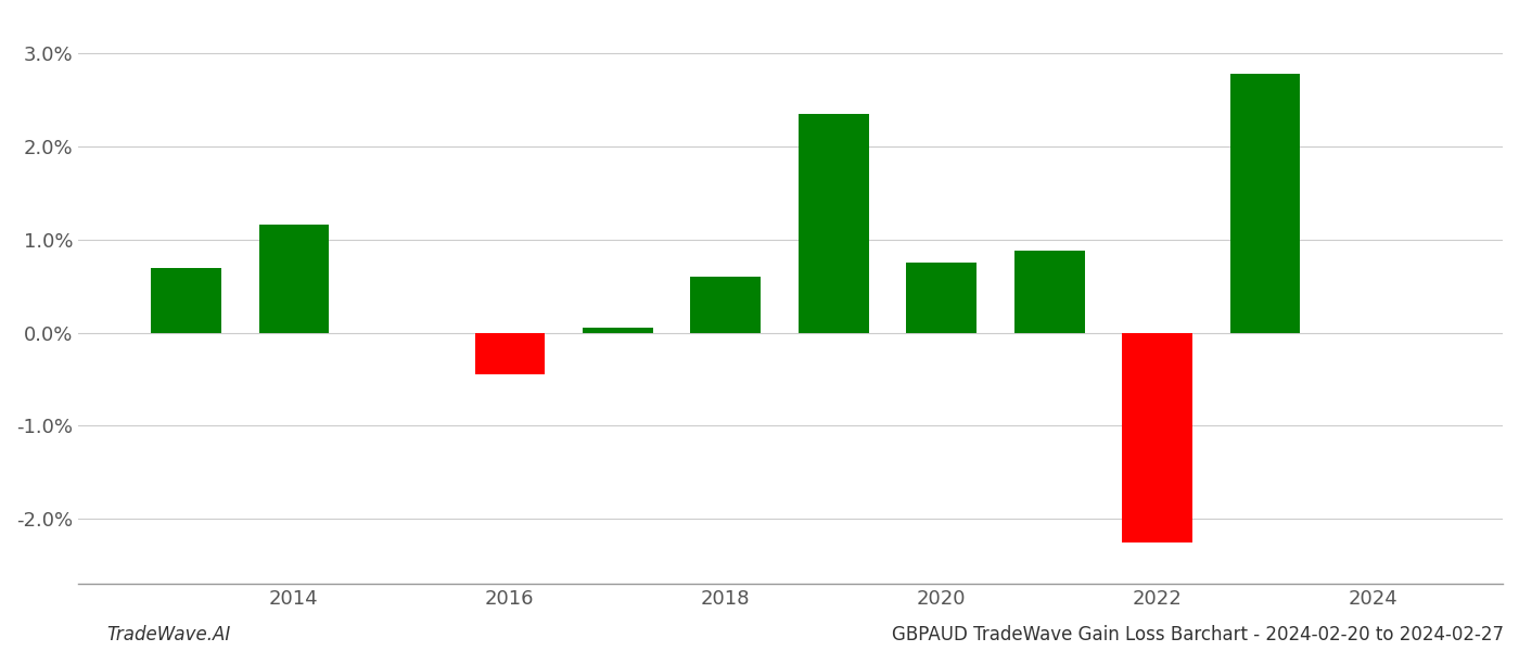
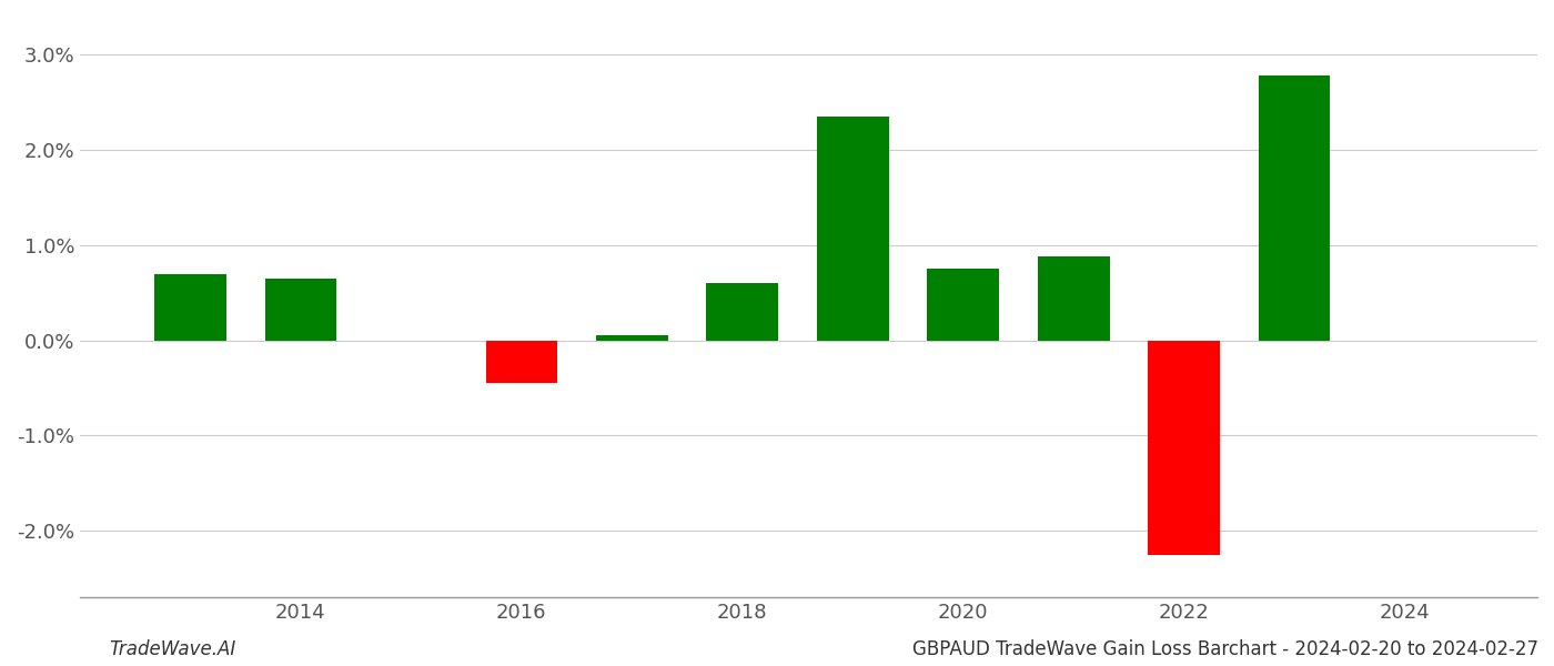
2014: 1.16% -> 0.65%
